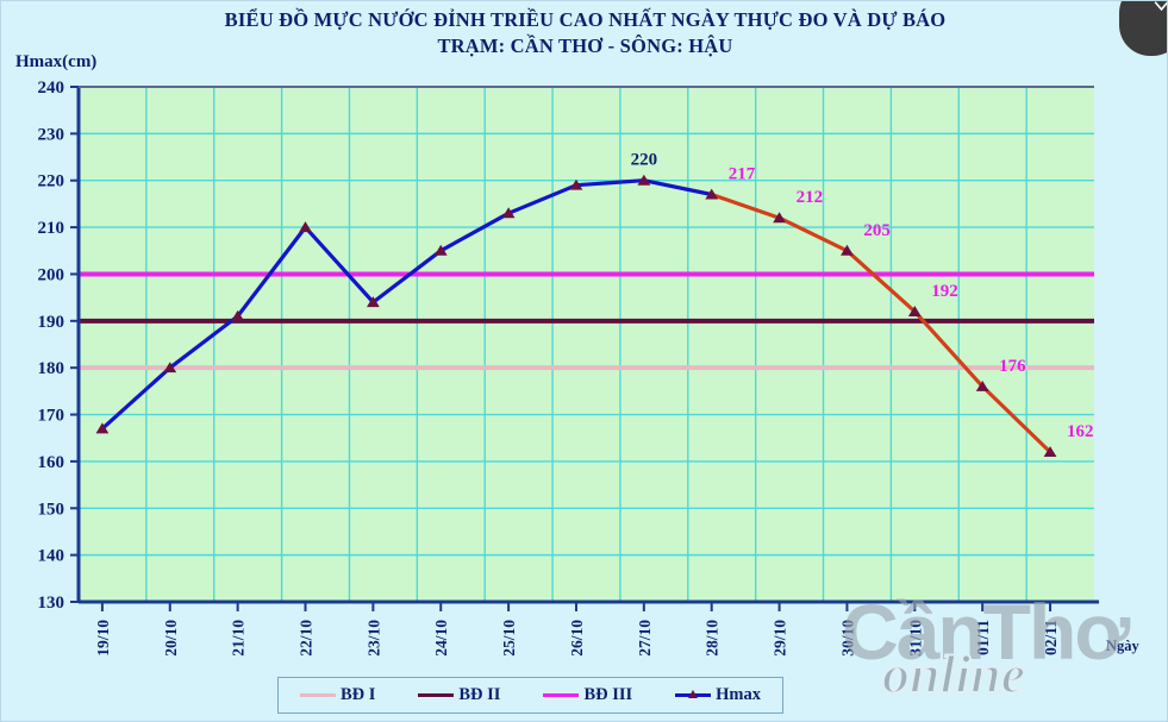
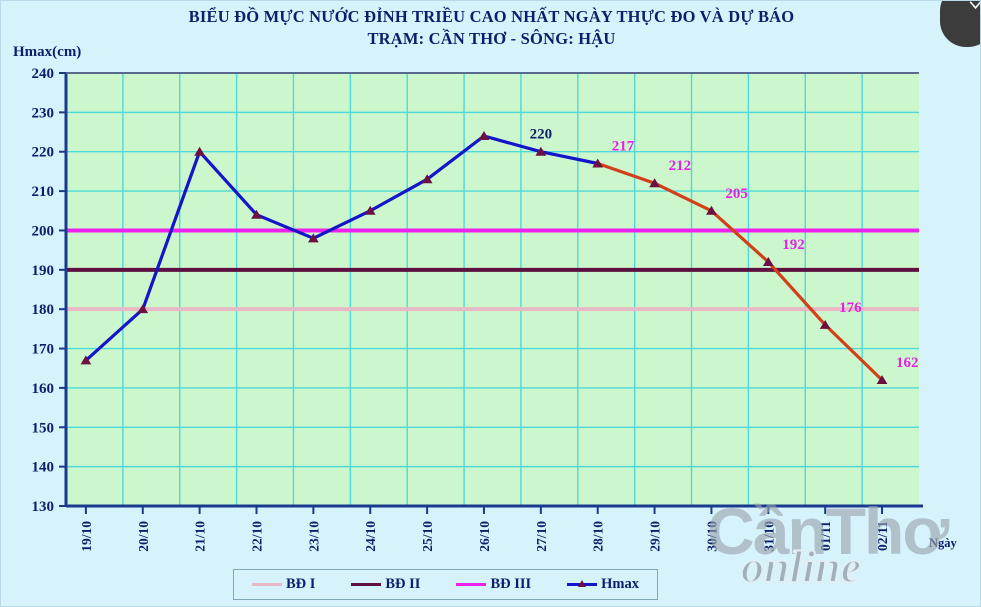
Hmax/21/10: 191 -> 220
Hmax/22/10: 210 -> 204
Hmax/23/10: 194 -> 198
Hmax/26/10: 219 -> 224
